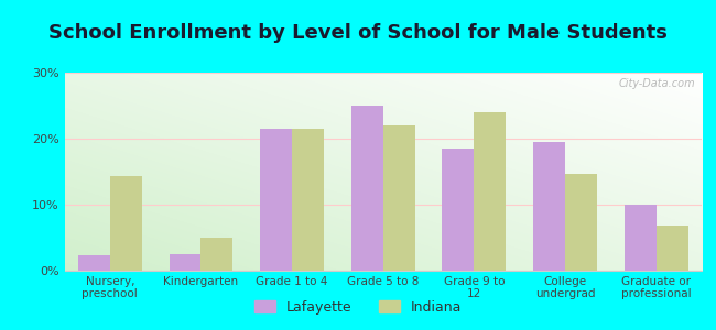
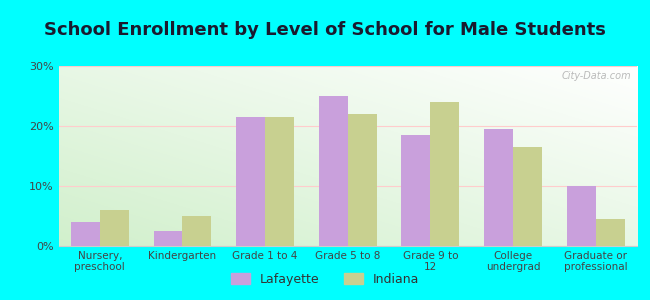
Lafayette/Nursery, preschool: 2.4% -> 4.0%
Indiana/Nursery, preschool: 14.4% -> 6.0%
Indiana/College undergrad: 14.6% -> 16.5%
Indiana/Graduate or professional: 6.8% -> 4.5%
